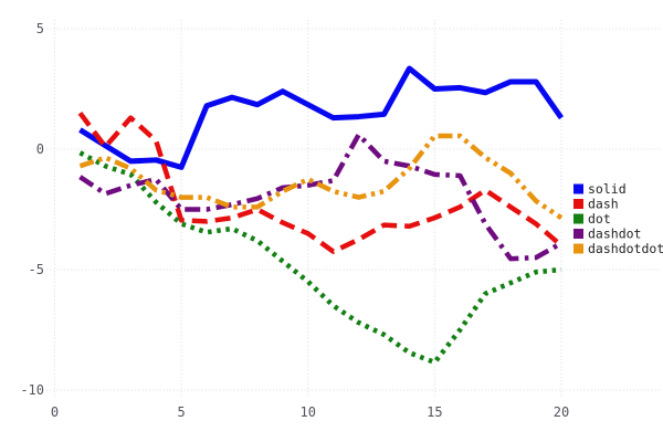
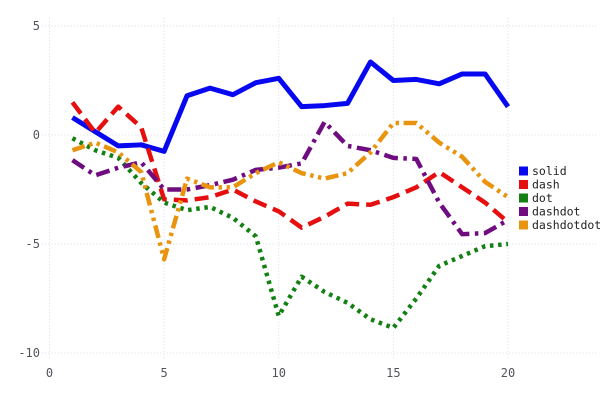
dashdotdot/5: -2.0 -> -5.7
solid/10: 1.9 -> 2.6
dot/10: -5.5 -> -8.3
